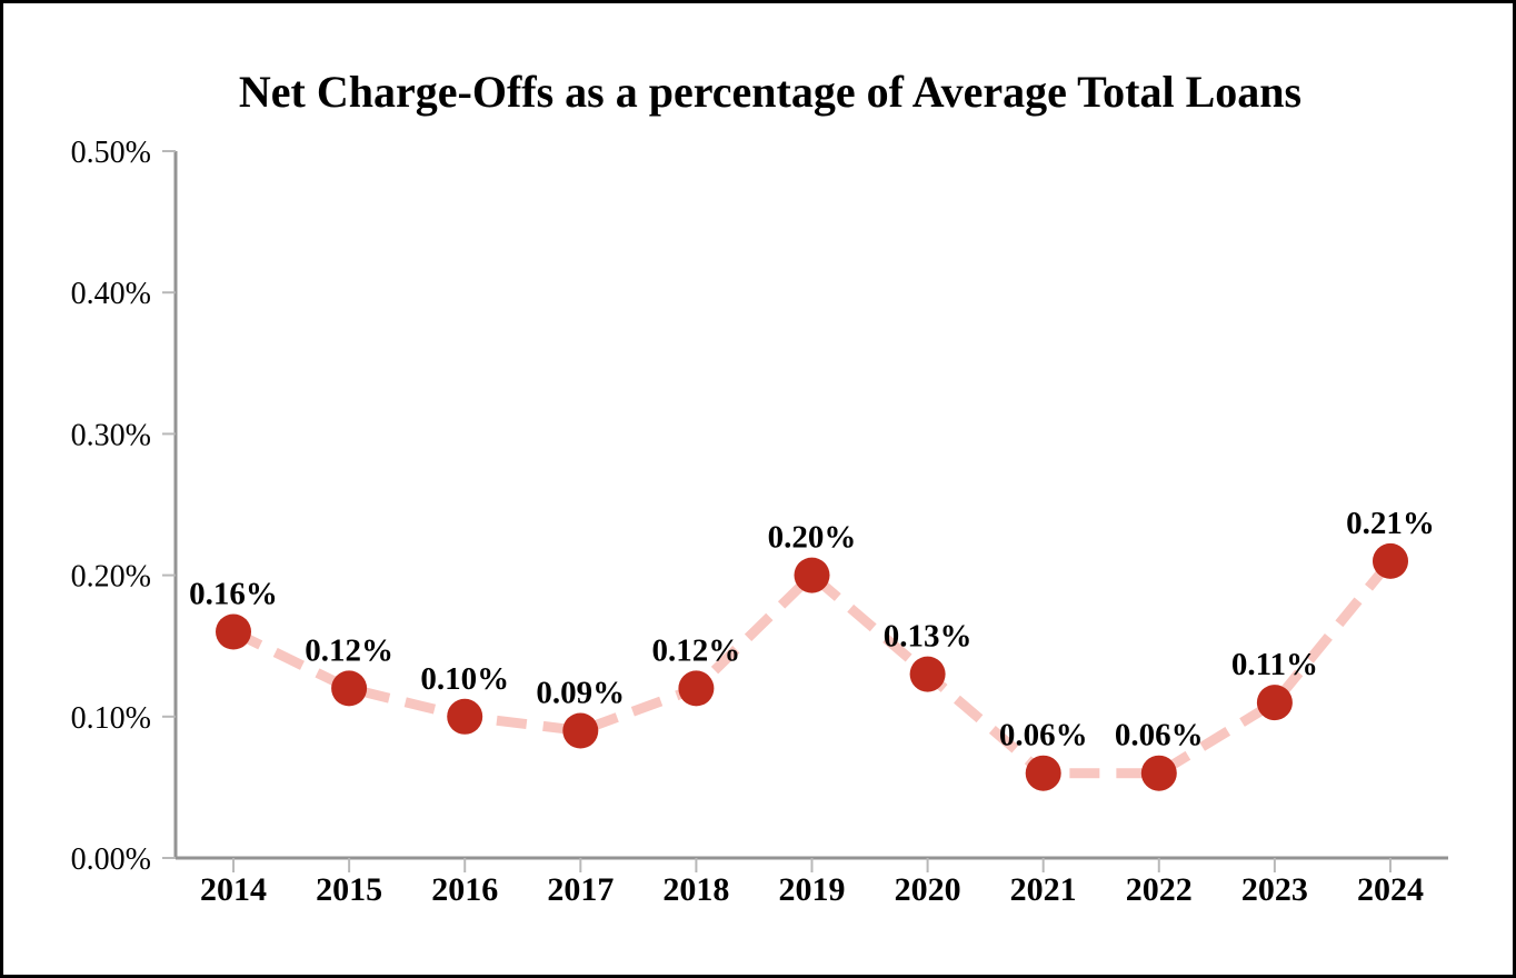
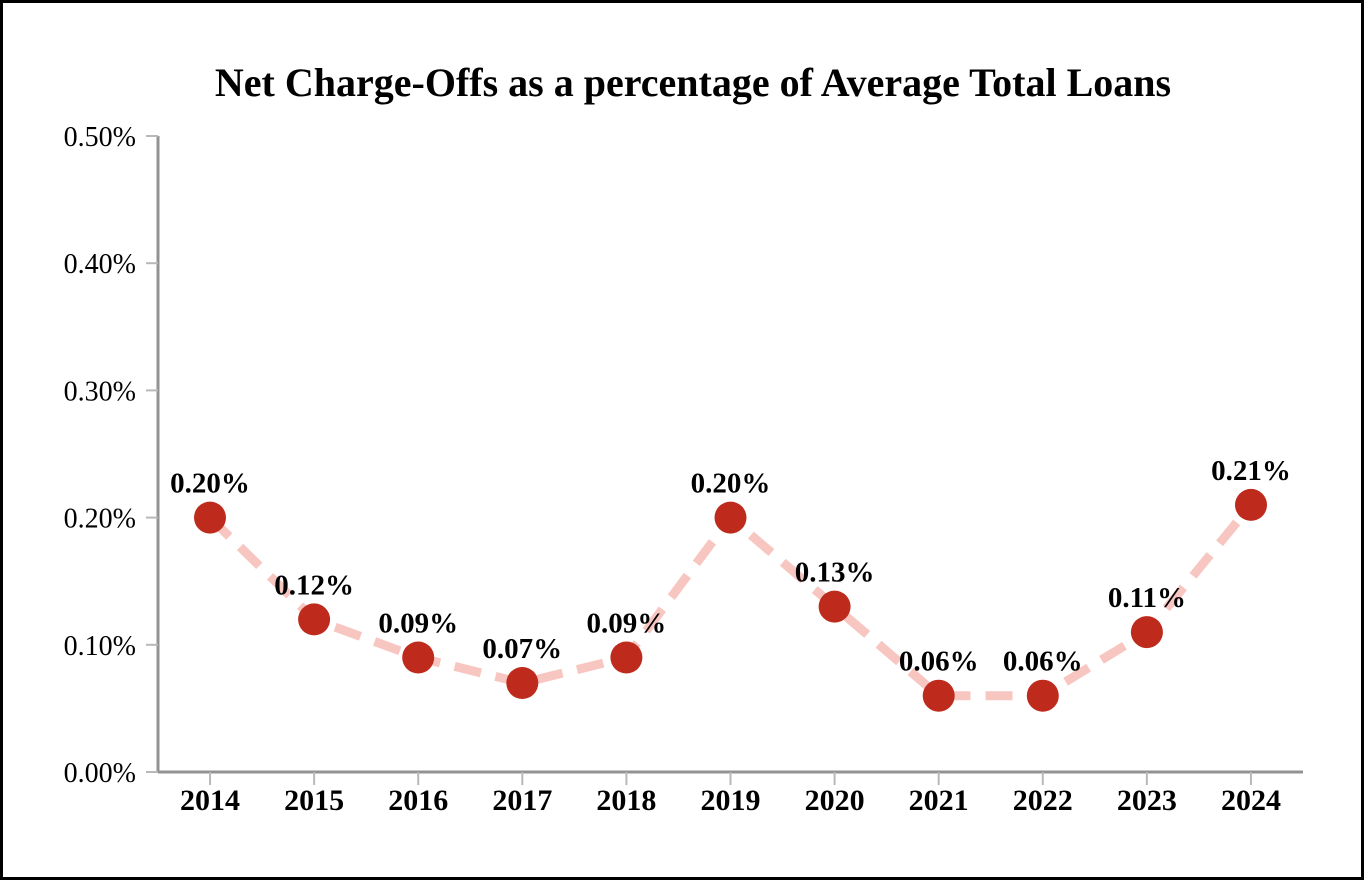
2014: 0.16% -> 0.20%
2016: 0.10% -> 0.09%
2017: 0.09% -> 0.07%
2018: 0.12% -> 0.09%
